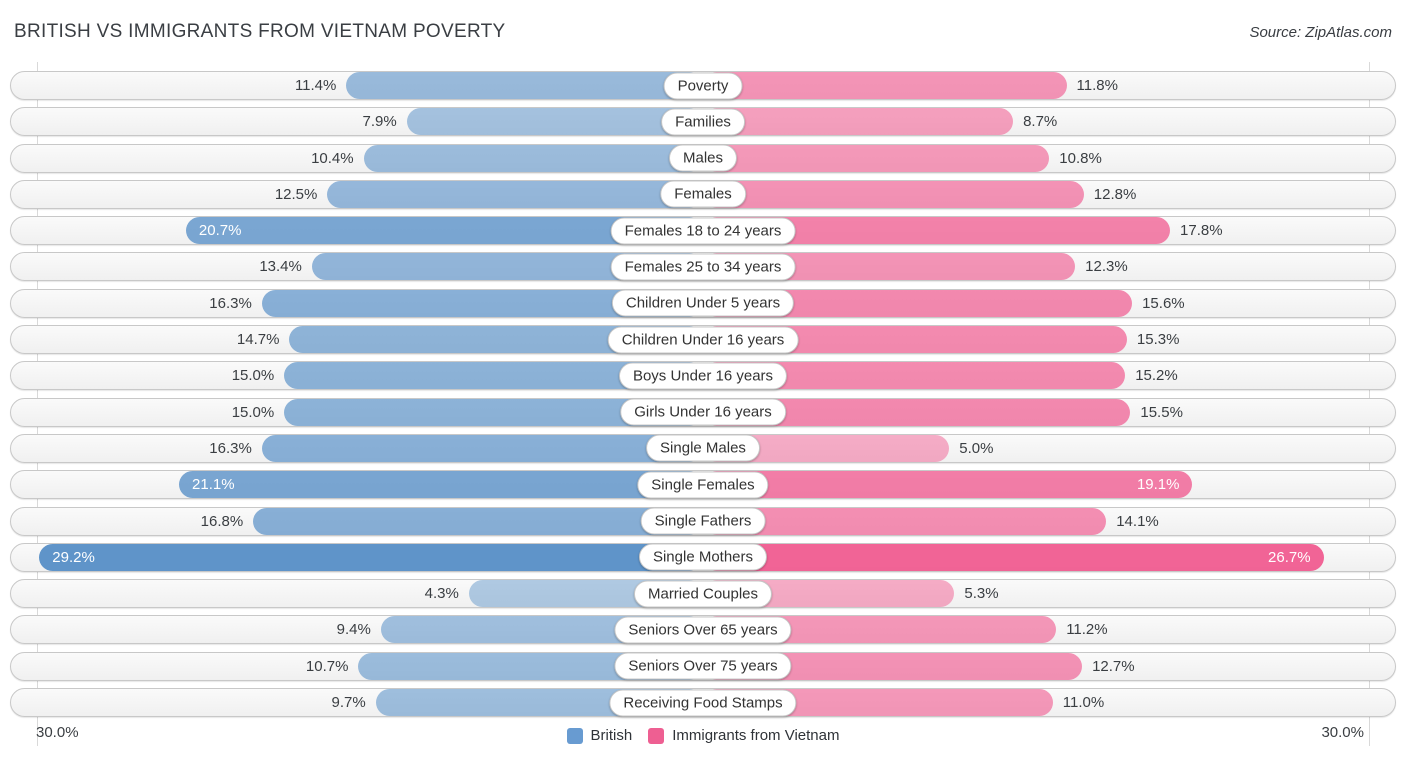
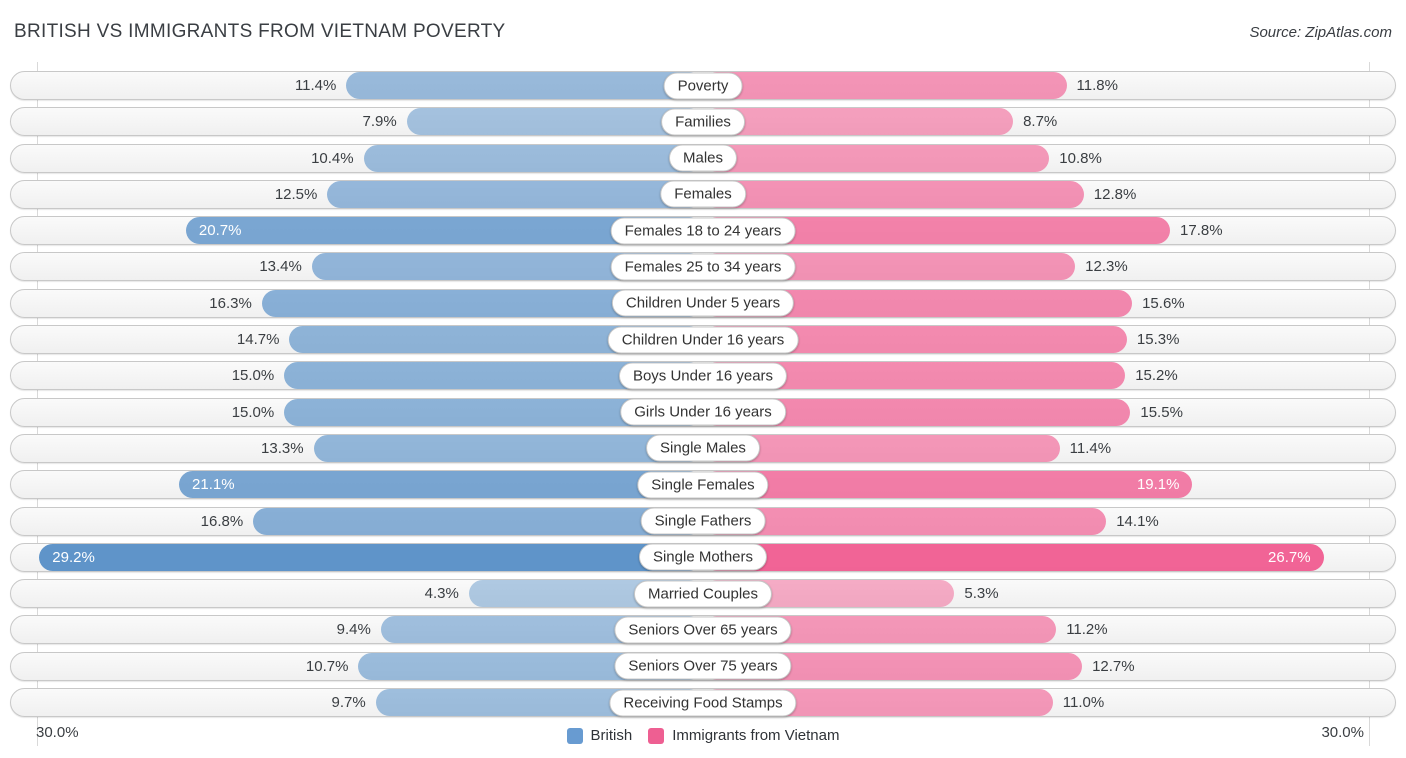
British/Single Males: 16.3% -> 13.3%
Immigrants from Vietnam/Single Males: 5.0% -> 11.4%
